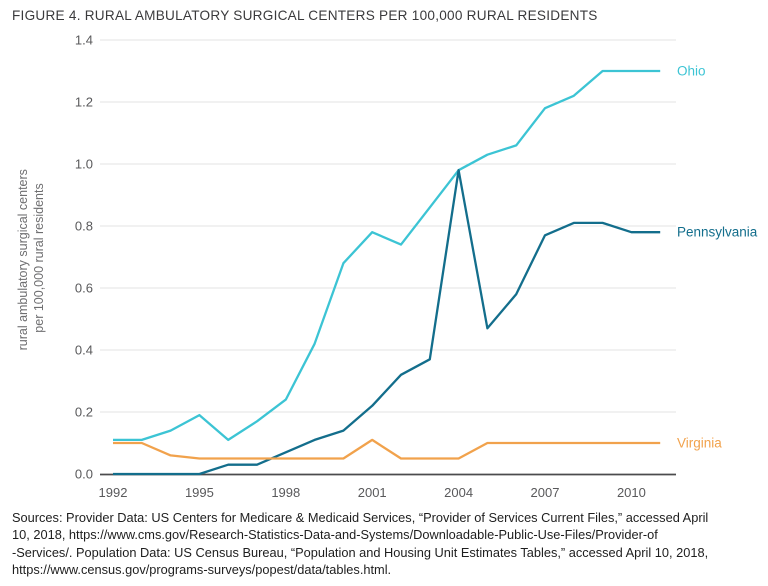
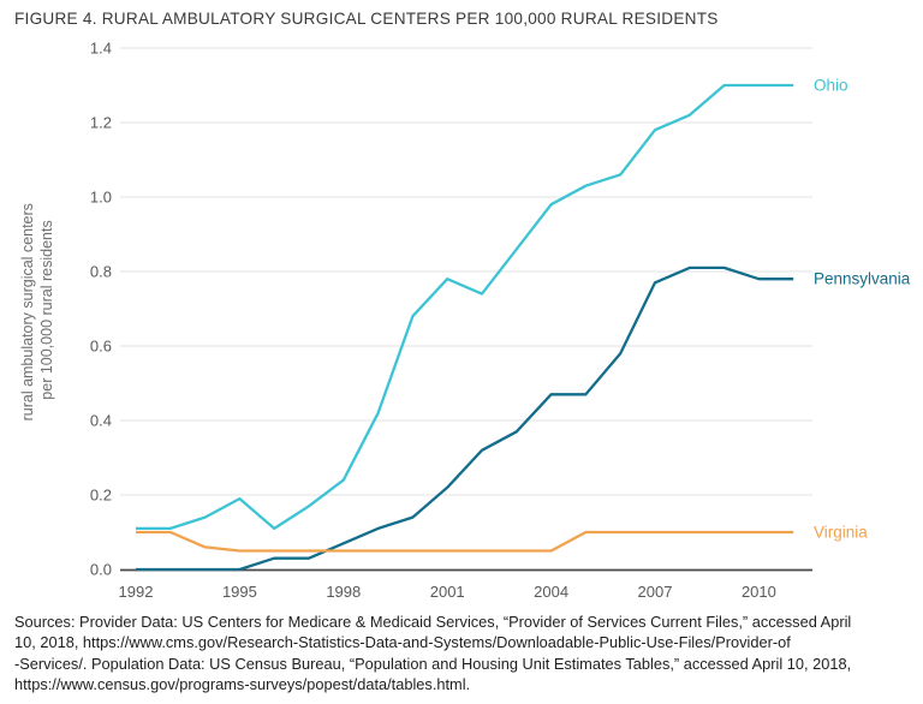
Virginia/2001: 0.11 -> 0.05
Pennsylvania/2004: 0.98 -> 0.47
